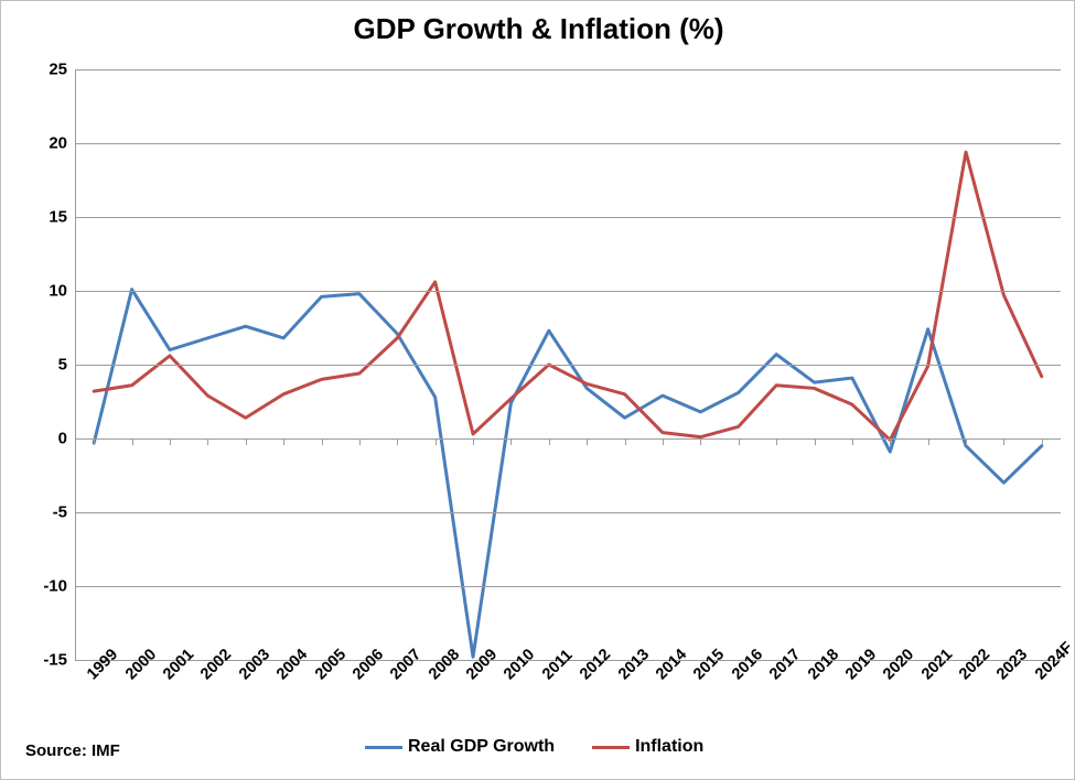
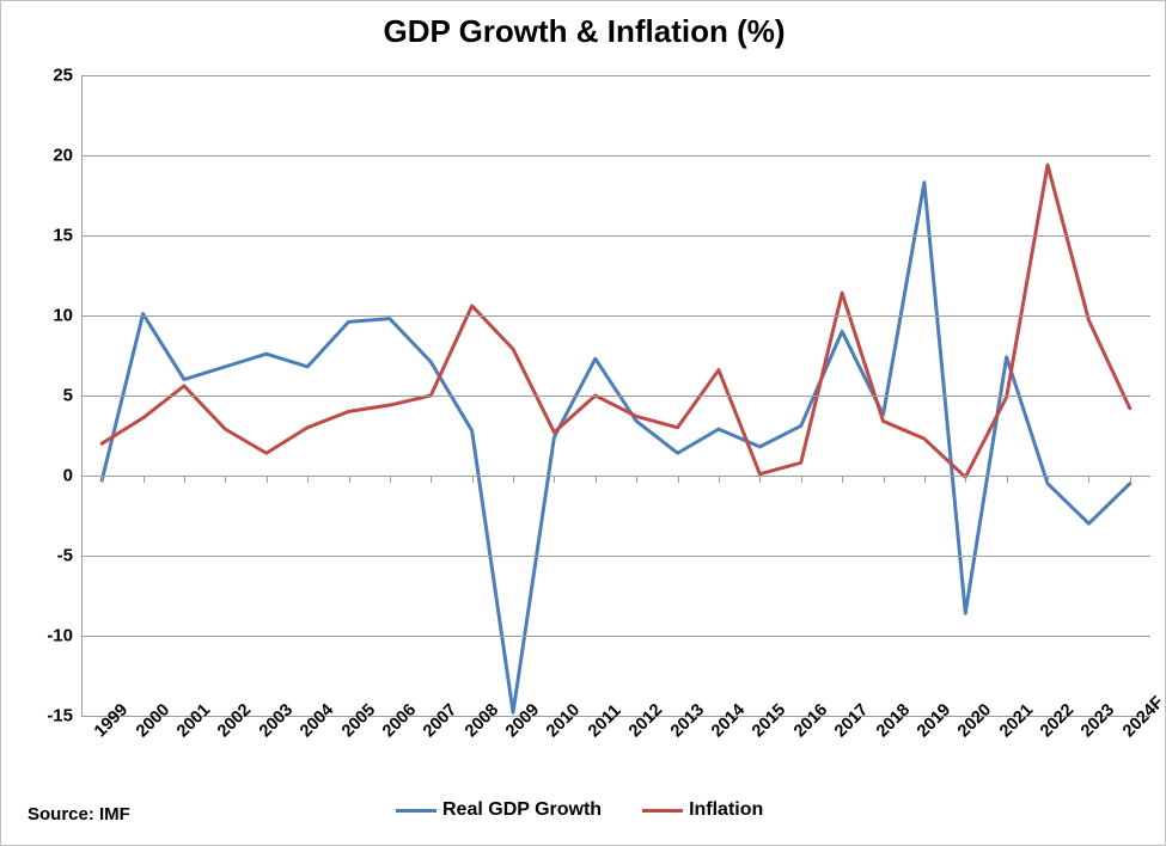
Inflation/1999: 3.2 -> 2.0
Inflation/2007: 6.8 -> 5.0
Inflation/2009: 0.3 -> 7.9
Inflation/2014: 0.4 -> 6.6
Real GDP Growth/2017: 5.7 -> 9.0
Inflation/2017: 3.6 -> 11.4
Real GDP Growth/2019: 4.1 -> 18.3
Real GDP Growth/2020: -0.9 -> -8.6
